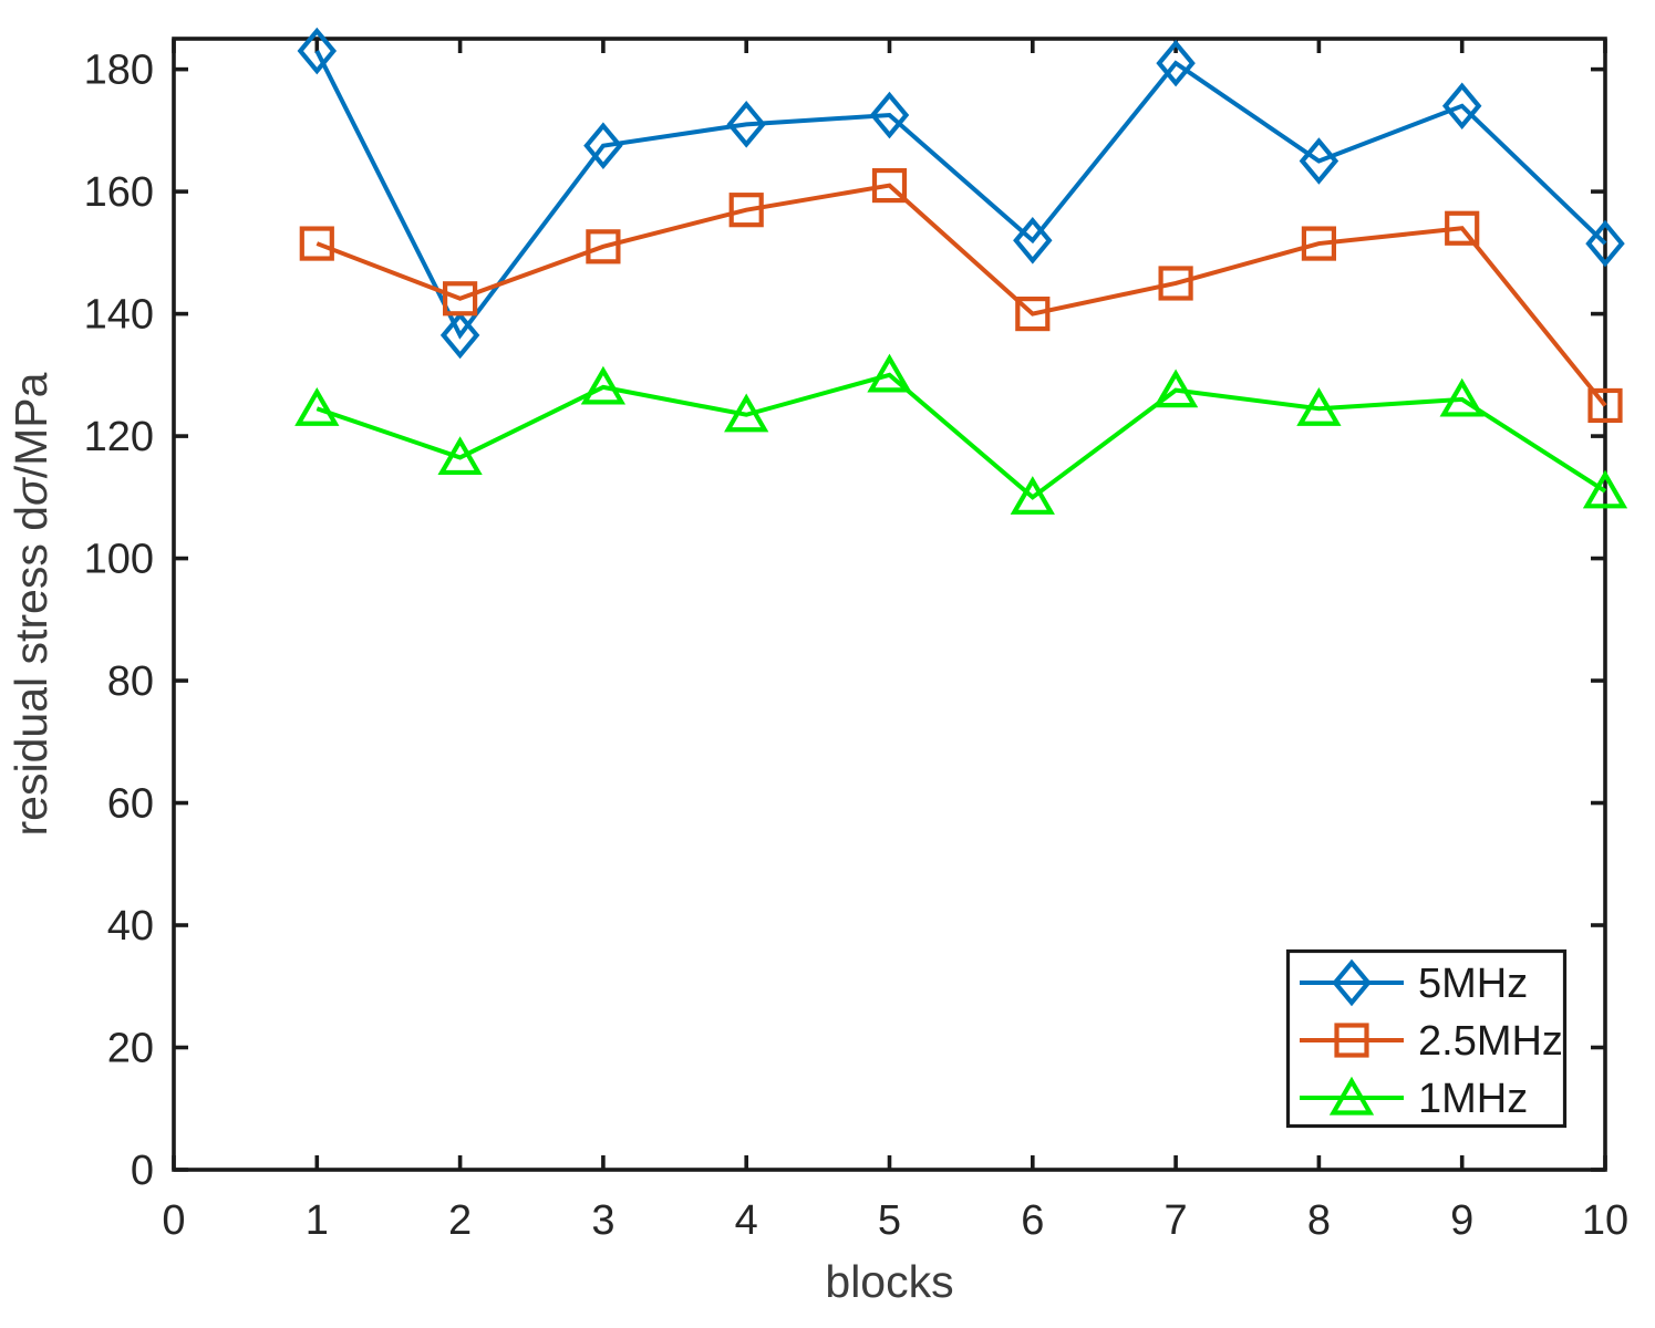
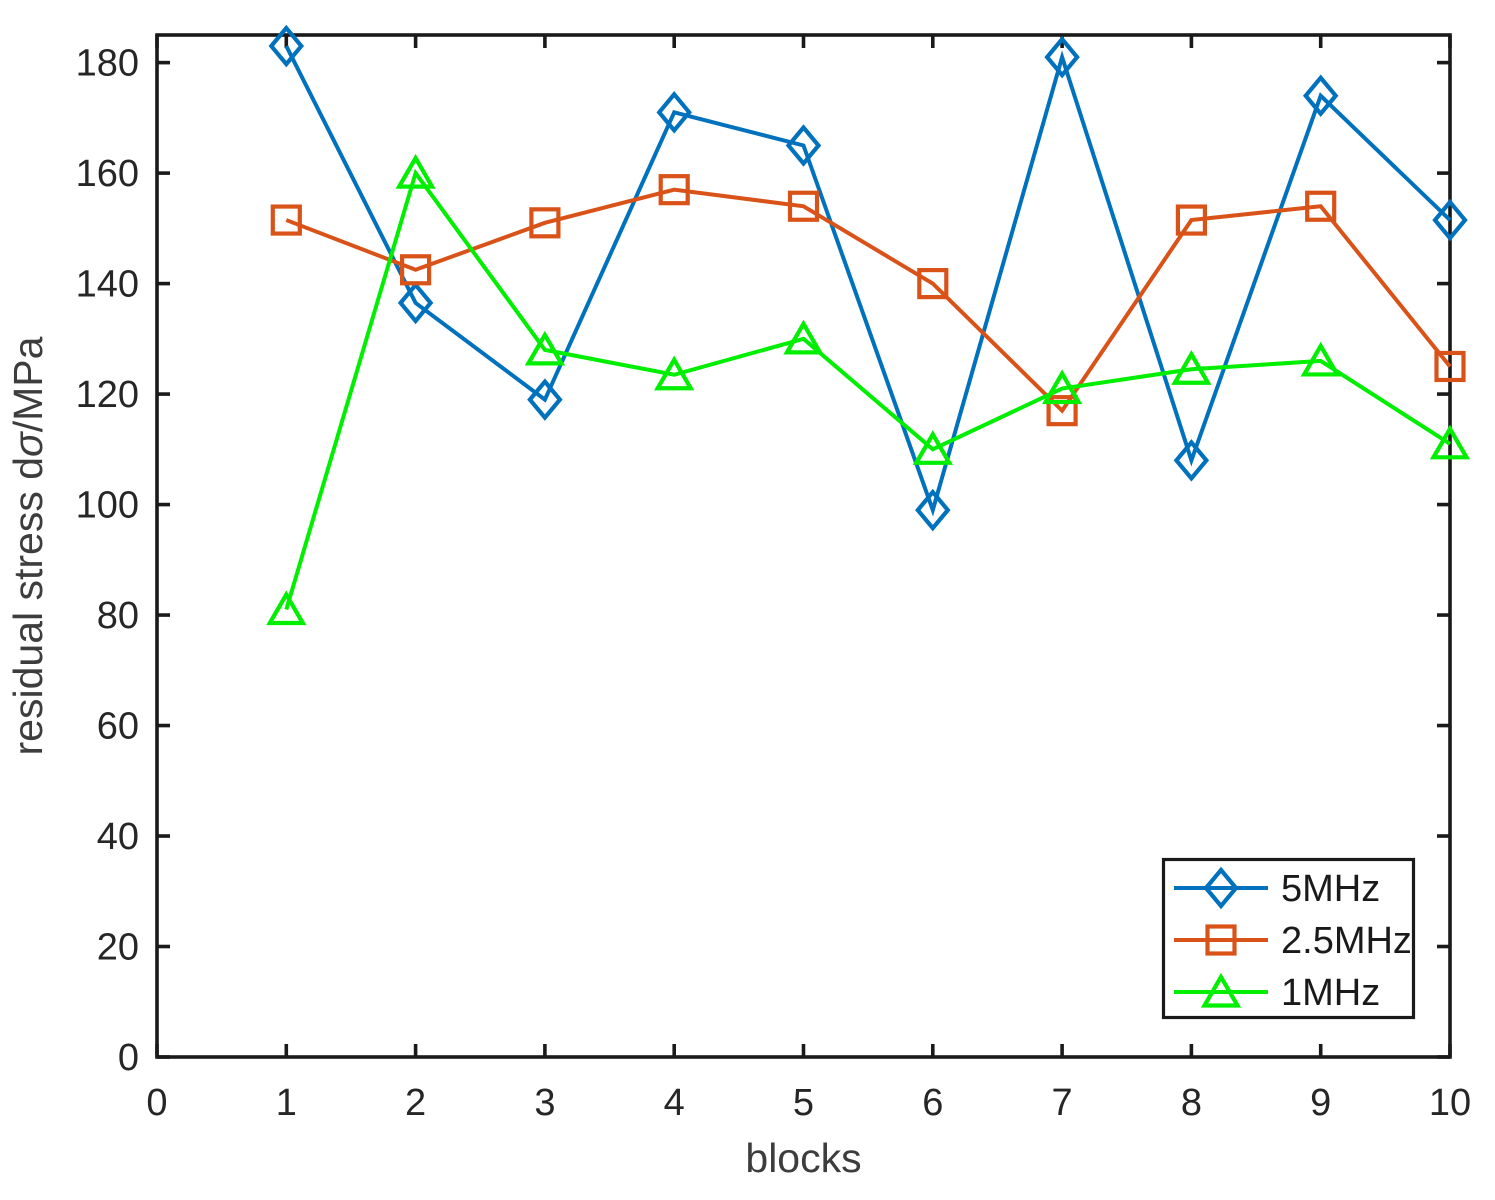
1MHz/1: 124 -> 81
1MHz/2: 116 -> 160
5MHz/3: 168 -> 119
5MHz/5: 172 -> 165
2.5MHz/5: 161 -> 154
5MHz/6: 152 -> 99
2.5MHz/7: 145 -> 117
1MHz/7: 128 -> 121
5MHz/8: 165 -> 108
